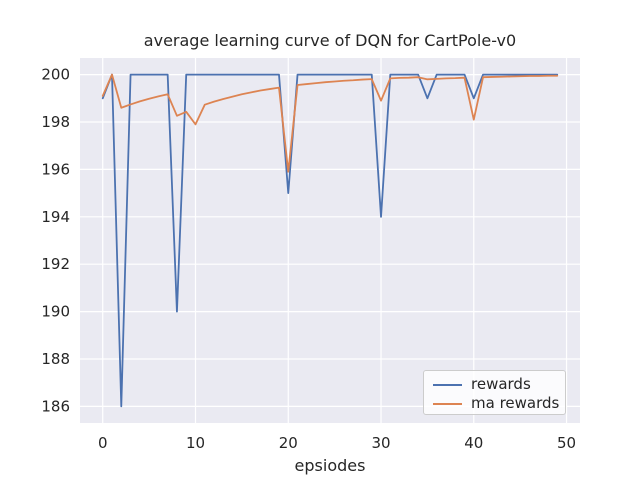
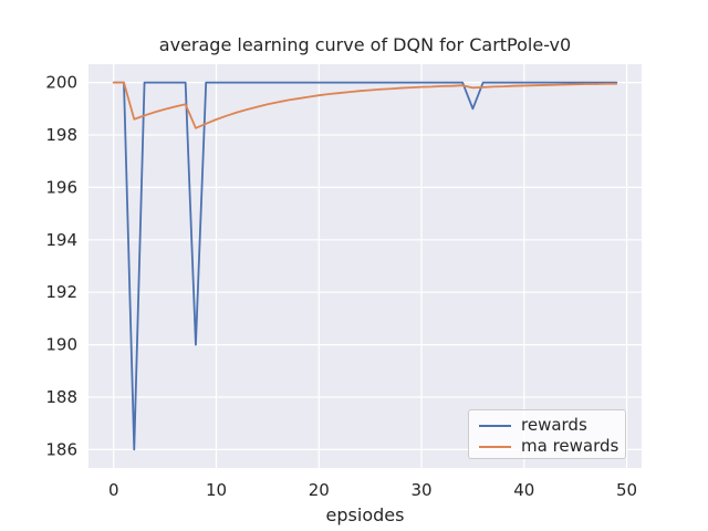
rewards/0: 199 -> 200
ma rewards/0: 199.1 -> 200.0
ma rewards/10: 197.9 -> 198.6
rewards/20: 195 -> 200
ma rewards/20: 195.9 -> 199.5
rewards/30: 194 -> 200
ma rewards/30: 198.9 -> 199.8
rewards/40: 199 -> 200
ma rewards/40: 198.1 -> 199.9
